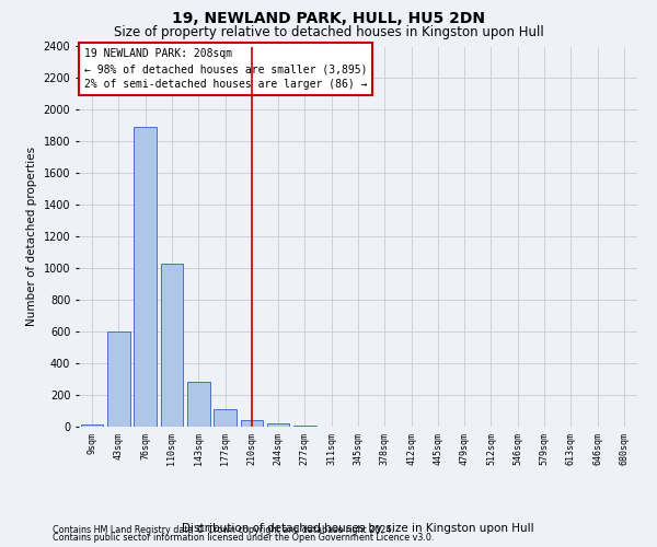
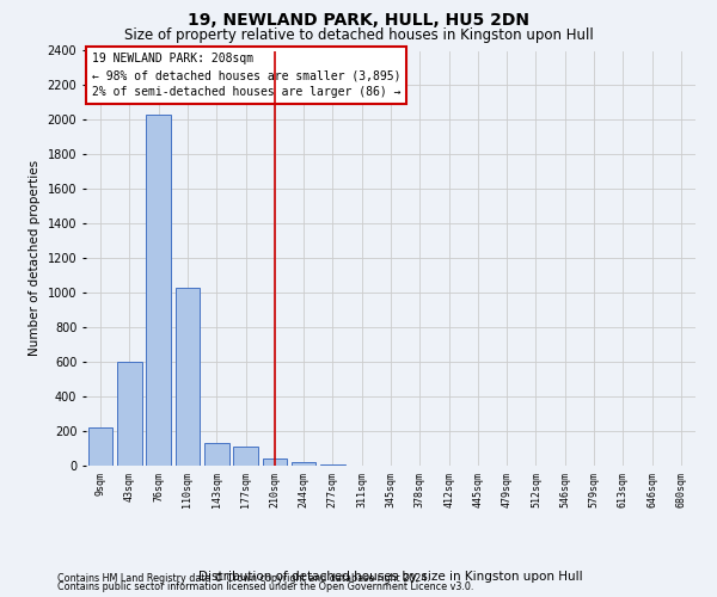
9sqm: 20 -> 220
76sqm: 1890 -> 2030
143sqm: 280 -> 130
